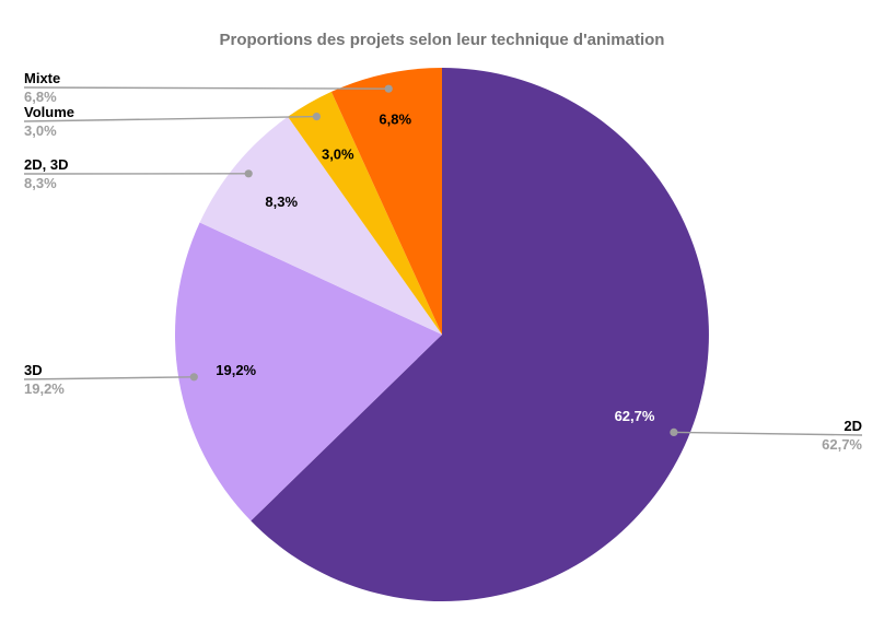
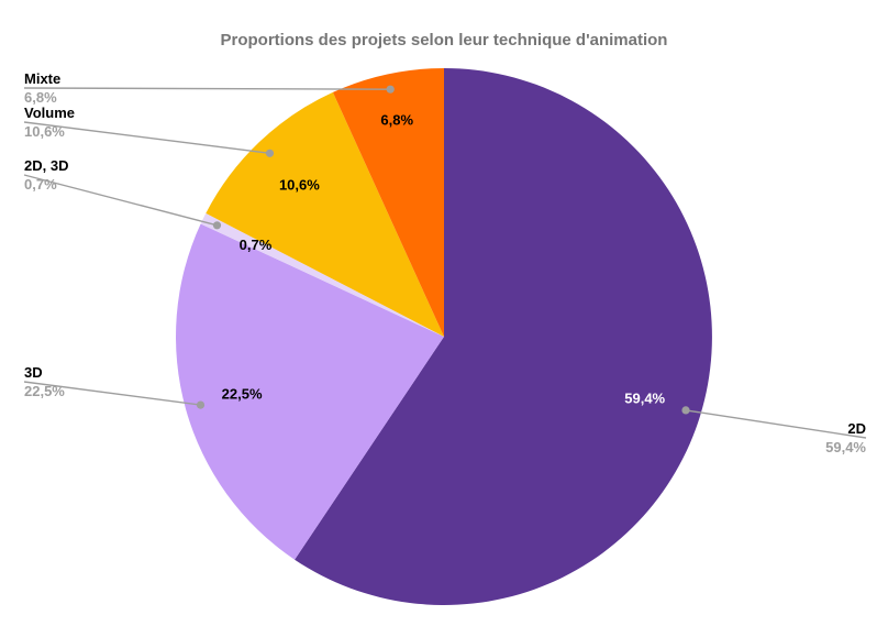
2D: 62,7% -> 59,4%
3D: 19,2% -> 22,5%
2D, 3D: 8,3% -> 0,7%
Volume: 3,0% -> 10,6%
